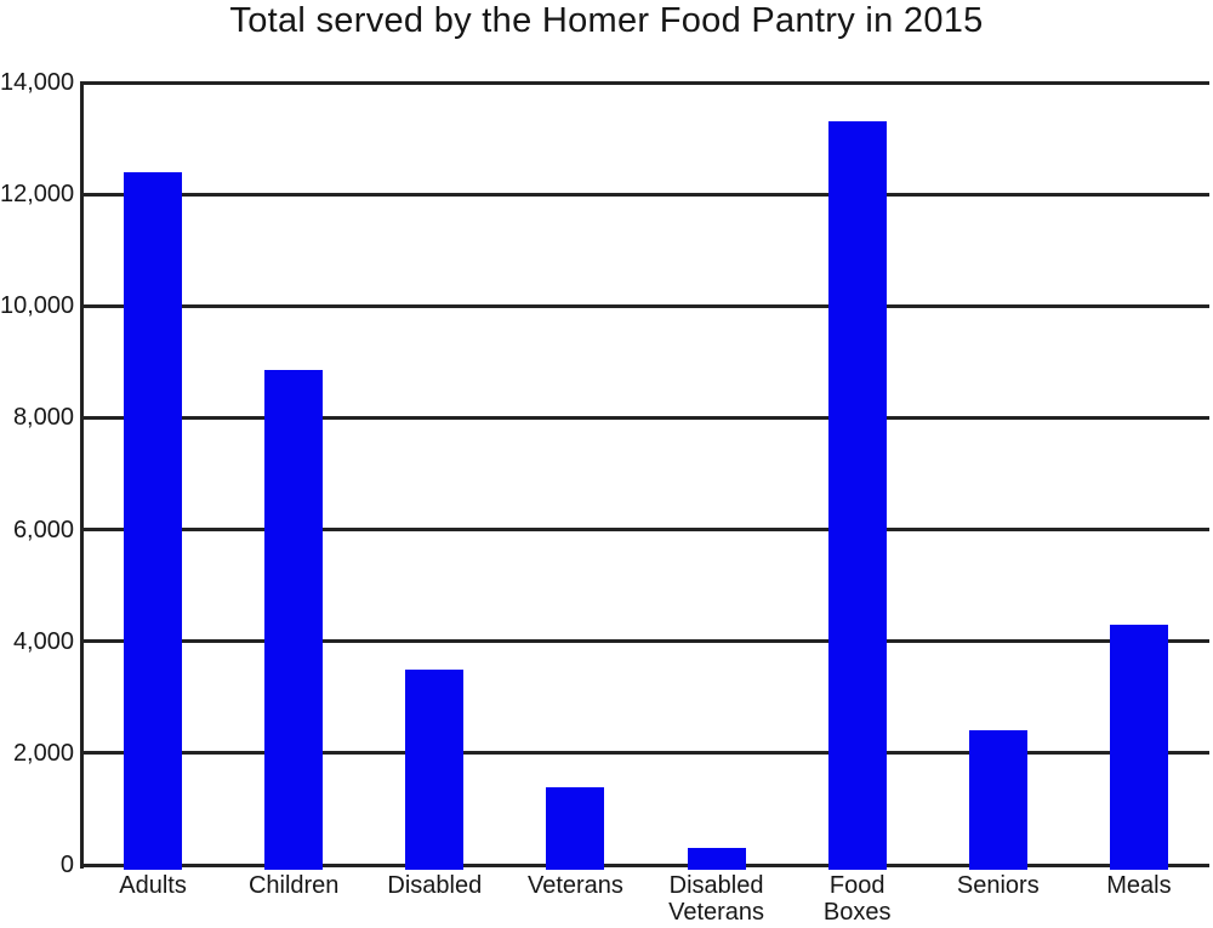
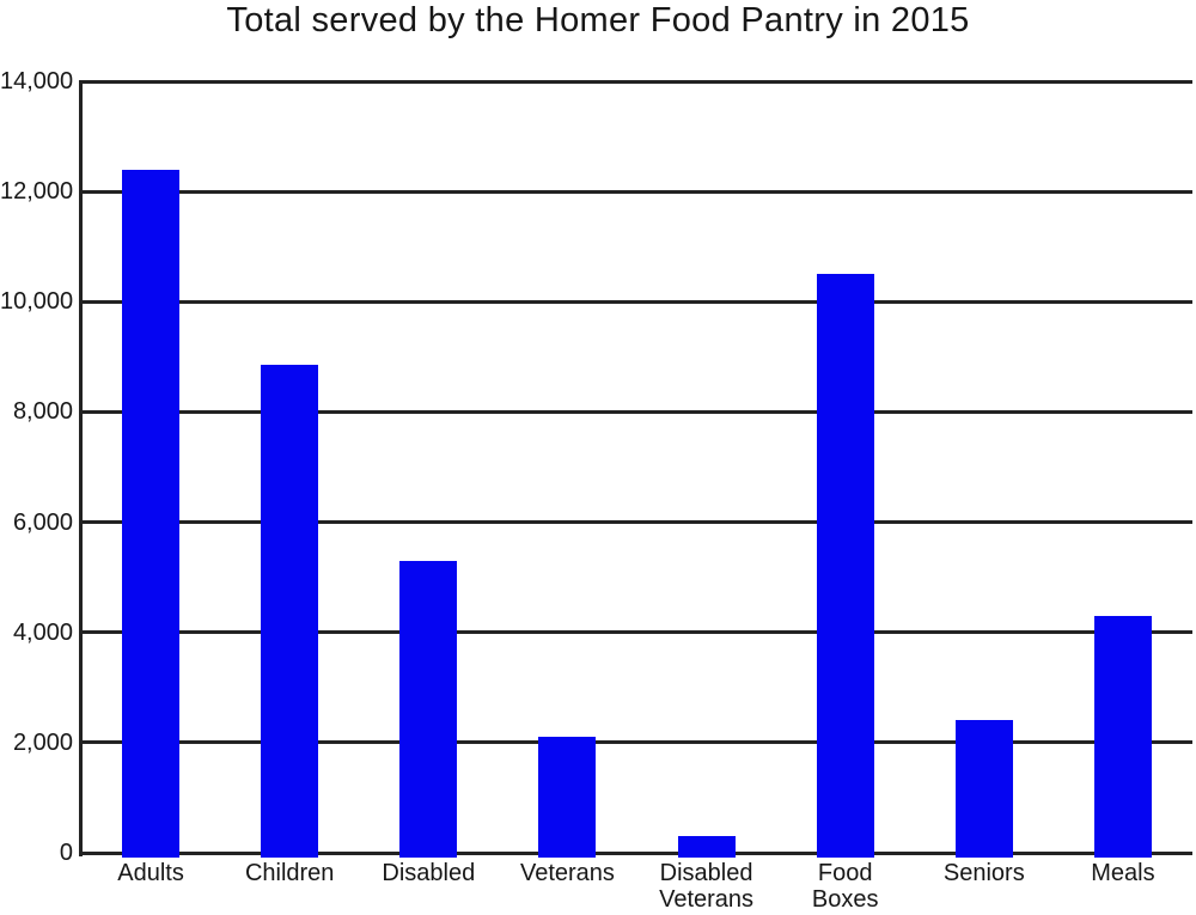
Disabled: 3500 -> 5300
Veterans: 1400 -> 2100
Food Boxes: 13300 -> 10500
